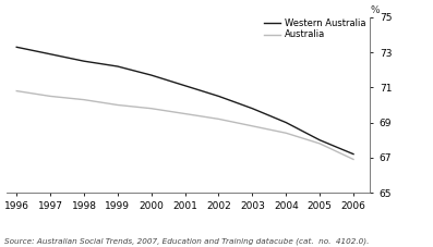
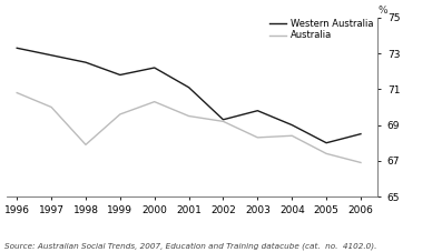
Australia/1997: 70.5 -> 70.0
Australia/1998: 70.3 -> 67.9
Western Australia/1999: 72.2 -> 71.8
Australia/1999: 70.0 -> 69.6
Western Australia/2000: 71.7 -> 72.2
Australia/2000: 69.8 -> 70.3
Western Australia/2002: 70.5 -> 69.3
Australia/2003: 68.8 -> 68.3
Australia/2005: 67.8 -> 67.4
Western Australia/2006: 67.2 -> 68.5
